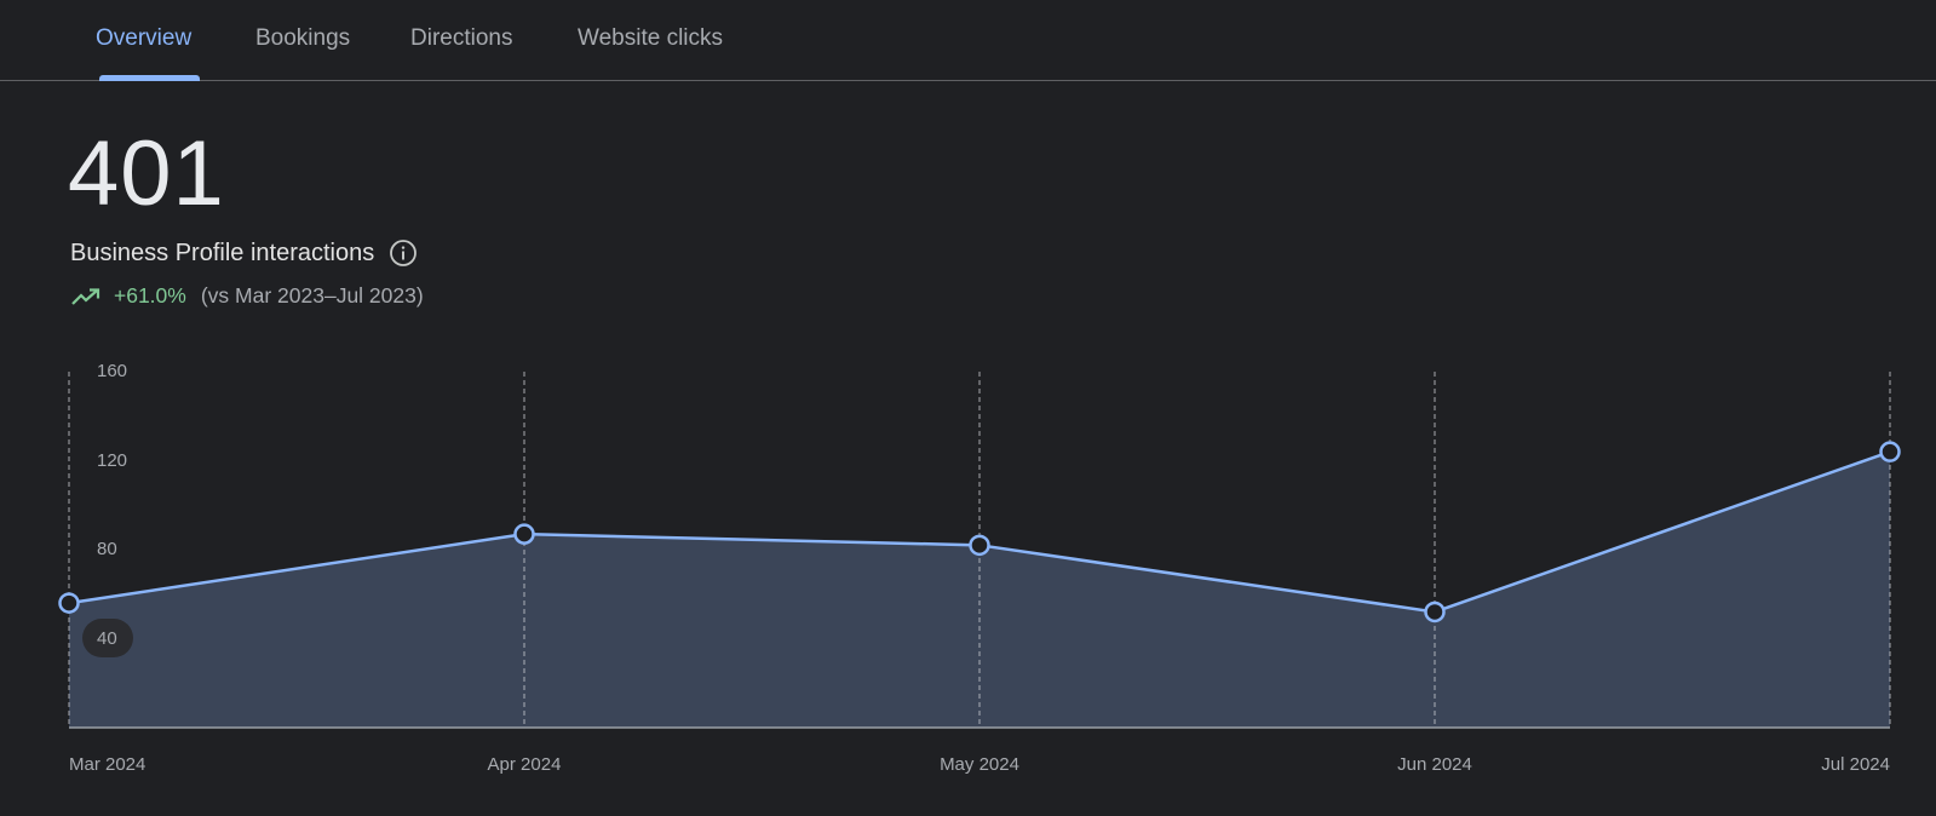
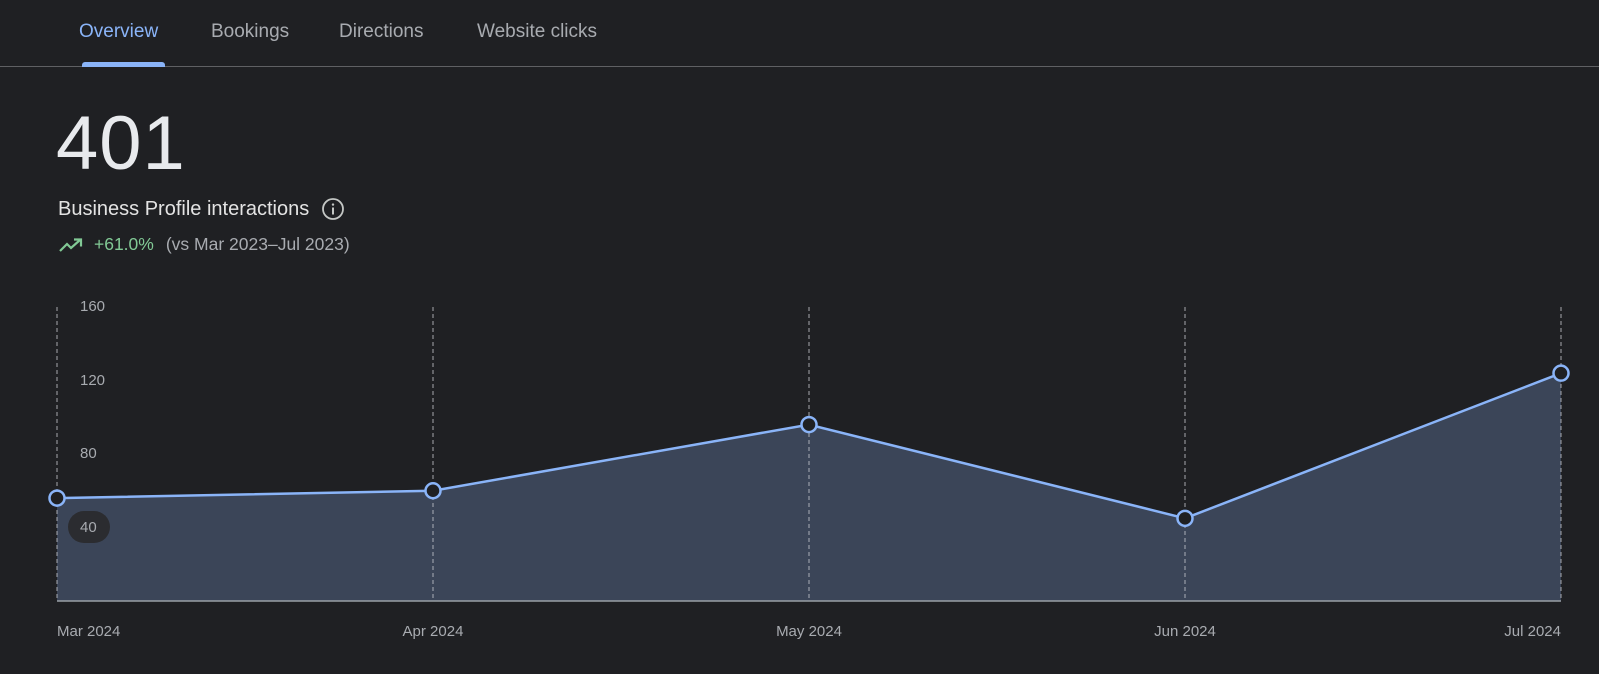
Apr 2024: 87 -> 60
May 2024: 82 -> 96
Jun 2024: 52 -> 45
